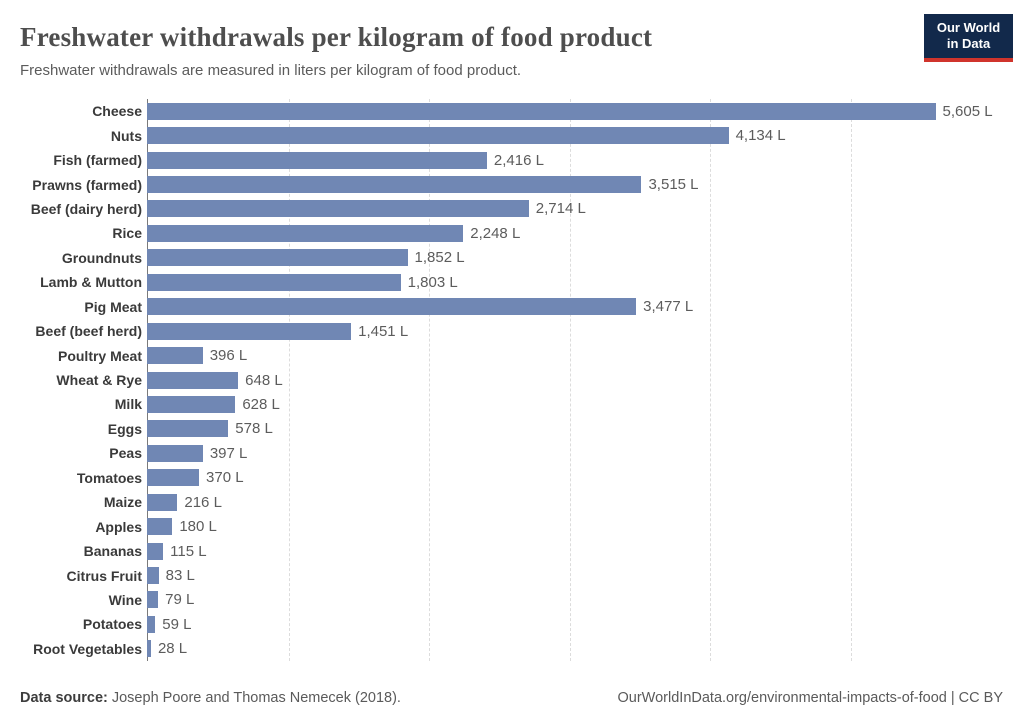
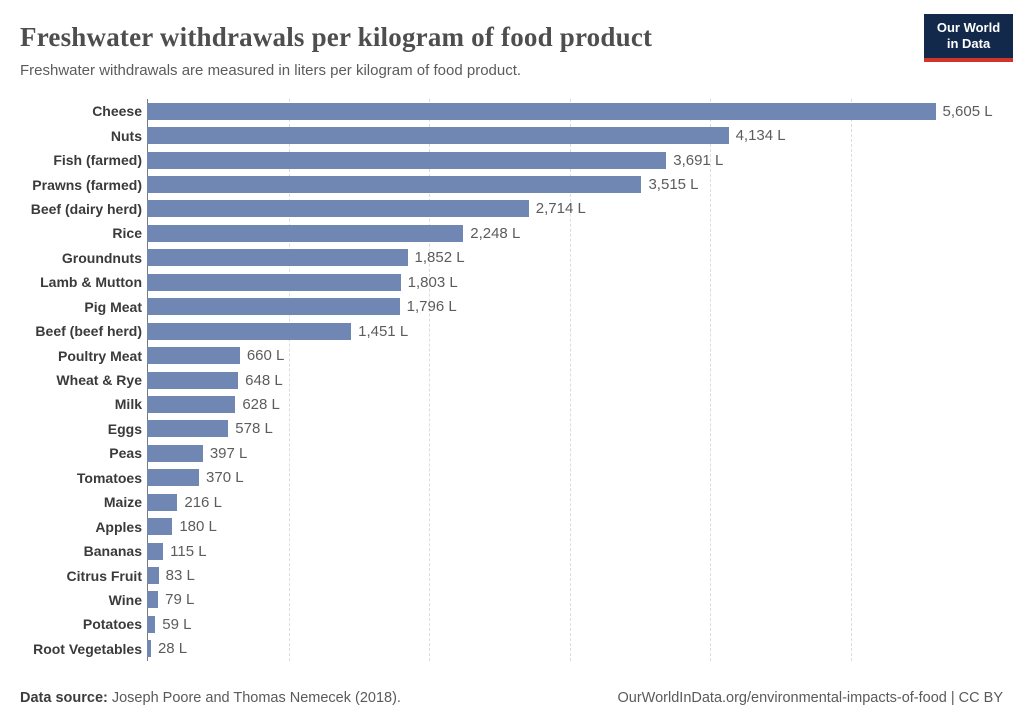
Fish (farmed): 2,416 -> 3,691
Pig Meat: 3,477 -> 1,796
Poultry Meat: 396 -> 660
